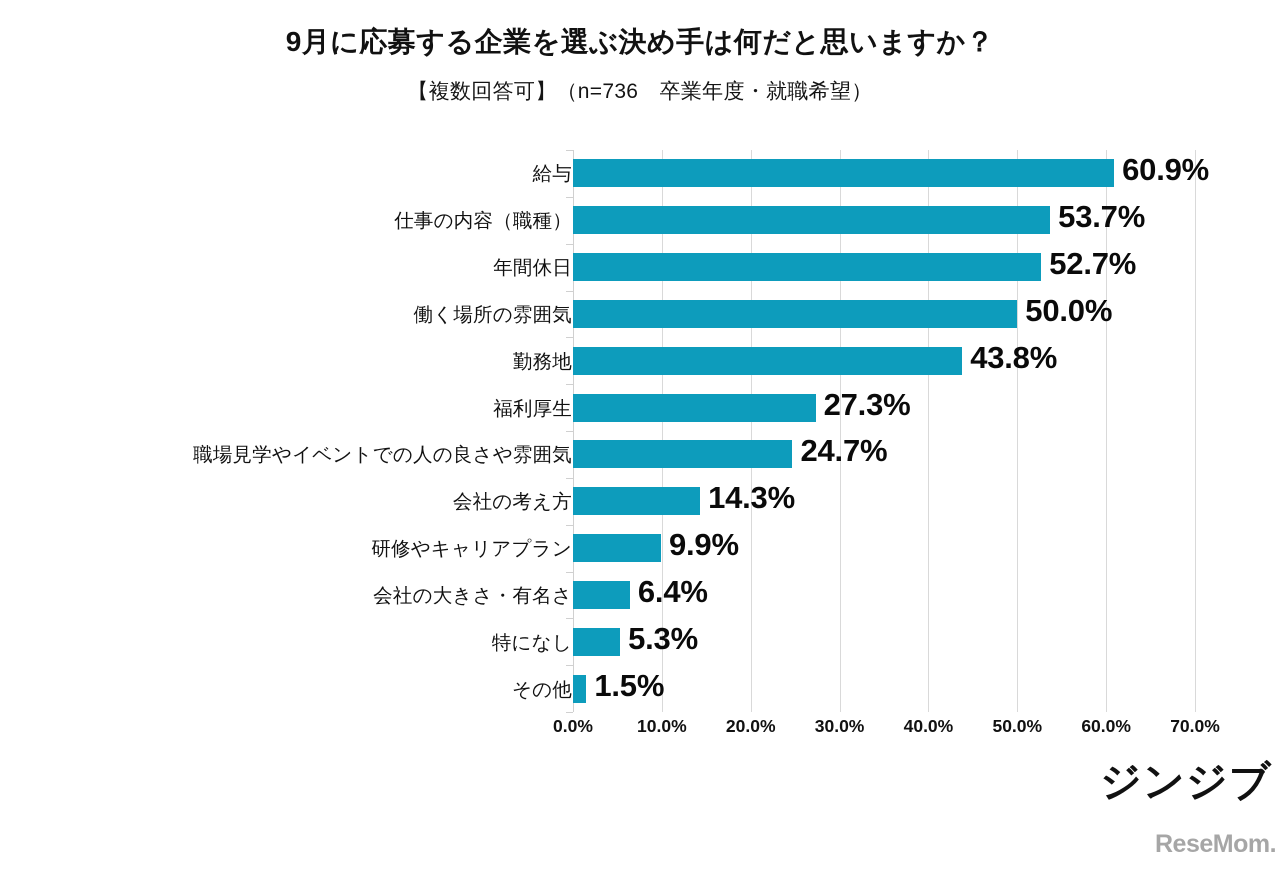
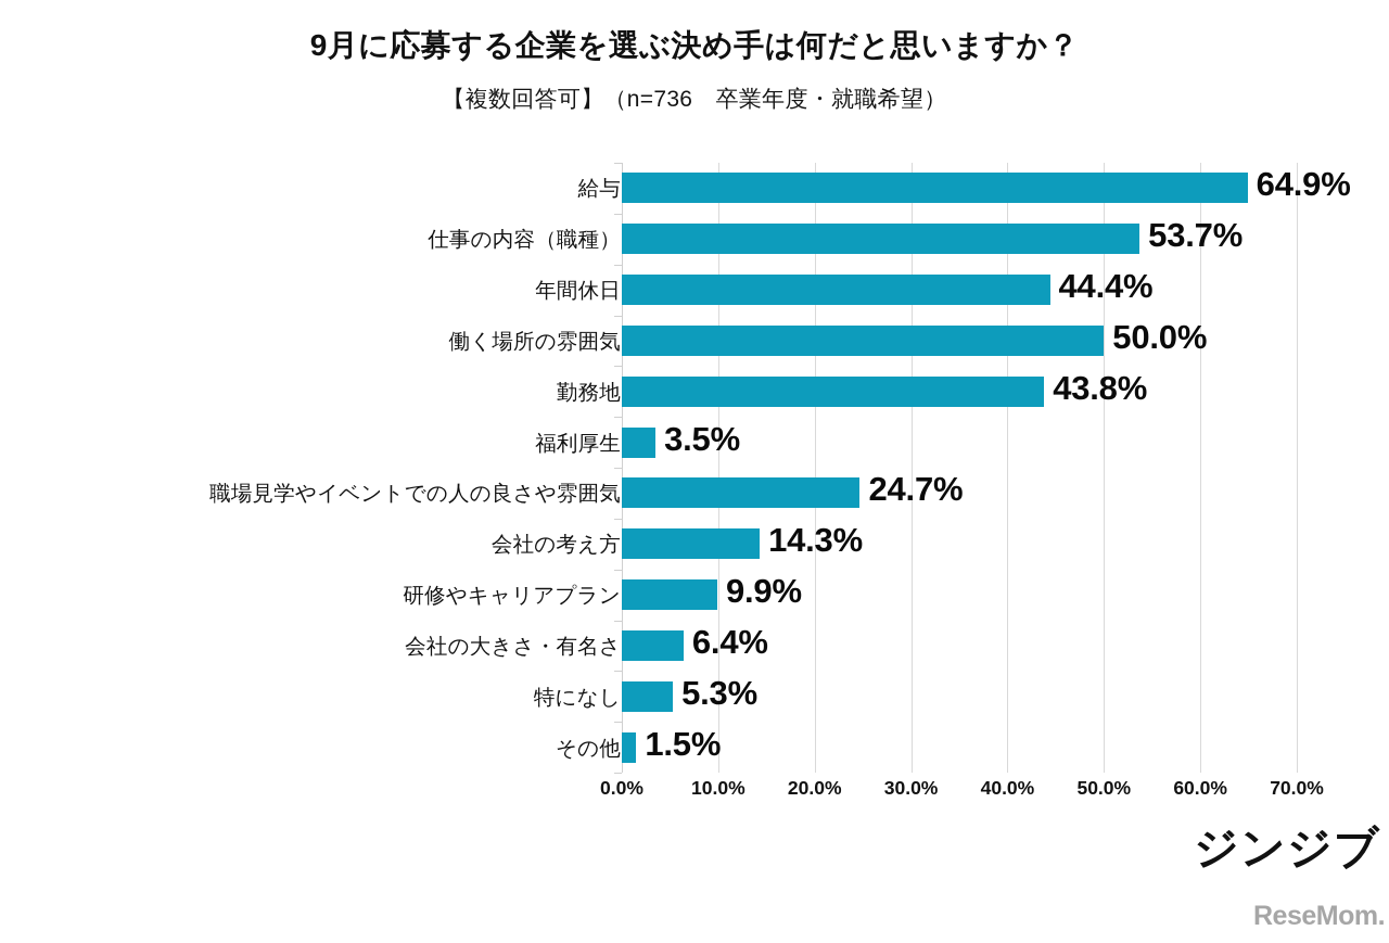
給与: 60.9% -> 64.9%
年間休日: 52.7% -> 44.4%
福利厚生: 27.3% -> 3.5%
